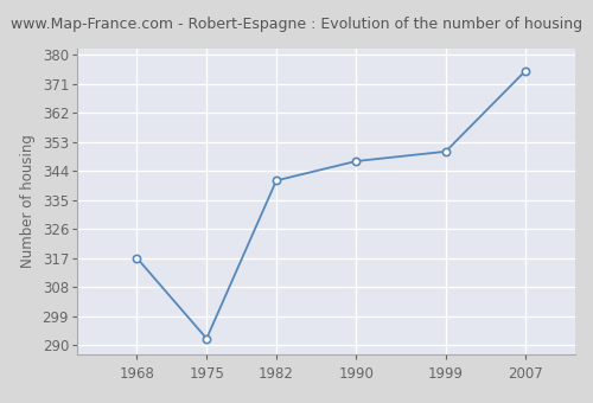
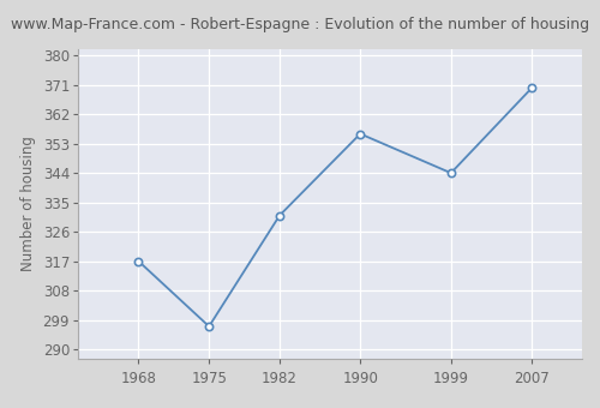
1975: 292 -> 297
1982: 341 -> 331
1990: 347 -> 356
1999: 350 -> 344
2007: 375 -> 370
